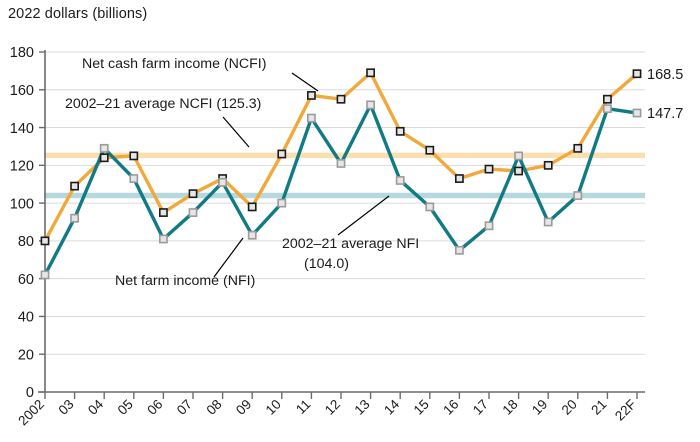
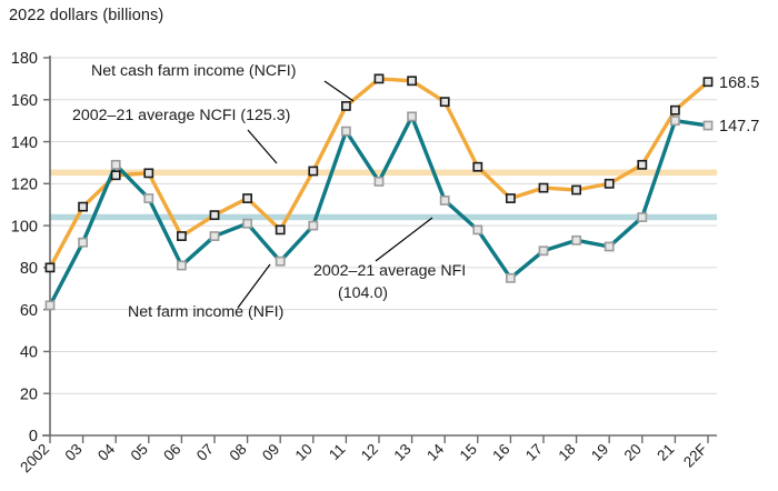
Net farm income (NFI)/08: 111 -> 101
Net cash farm income (NCFI)/12: 155 -> 170
Net cash farm income (NCFI)/14: 138 -> 159
Net farm income (NFI)/18: 125 -> 93
